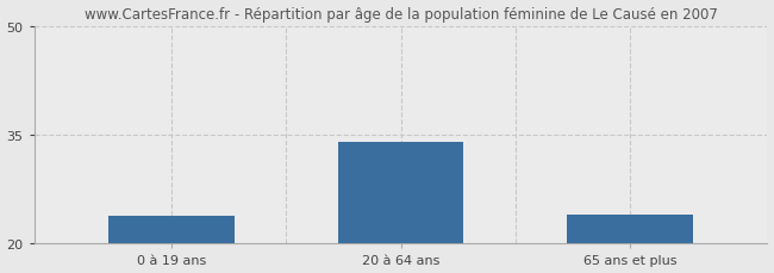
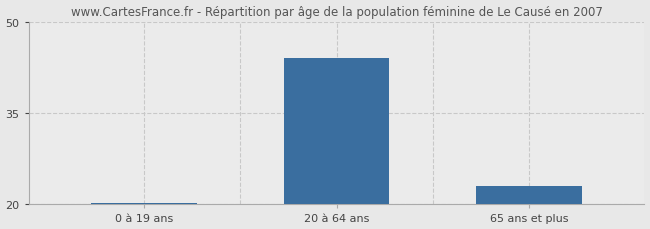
0 à 19 ans: 23.8 -> 20.2
20 à 64 ans: 34.0 -> 44.0
65 ans et plus: 24.0 -> 23.0
